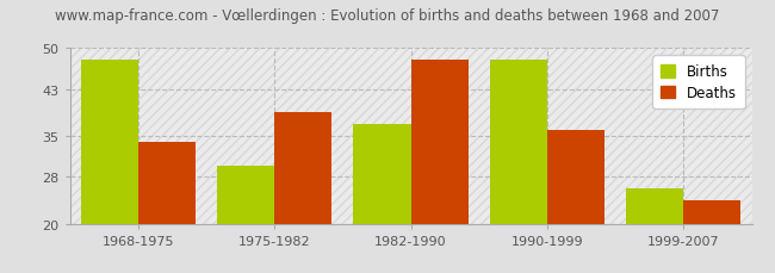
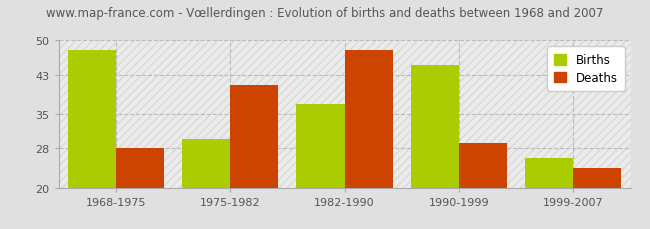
Deaths/1968-1975: 34 -> 28
Deaths/1975-1982: 39 -> 41
Births/1990-1999: 48 -> 45
Deaths/1990-1999: 36 -> 29
